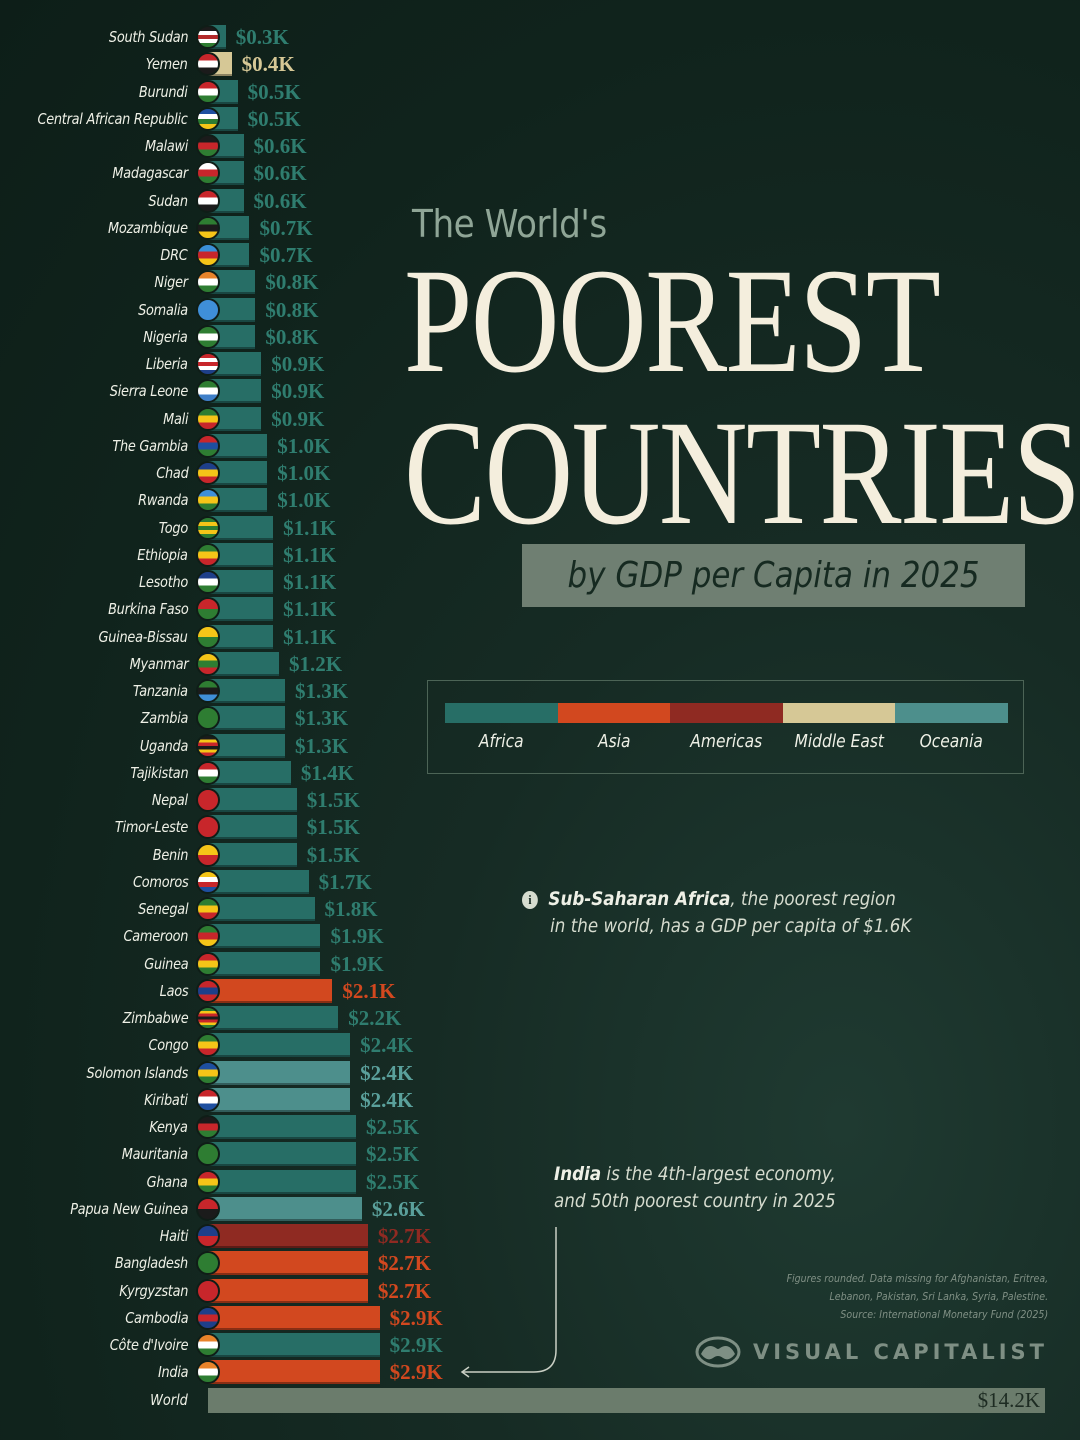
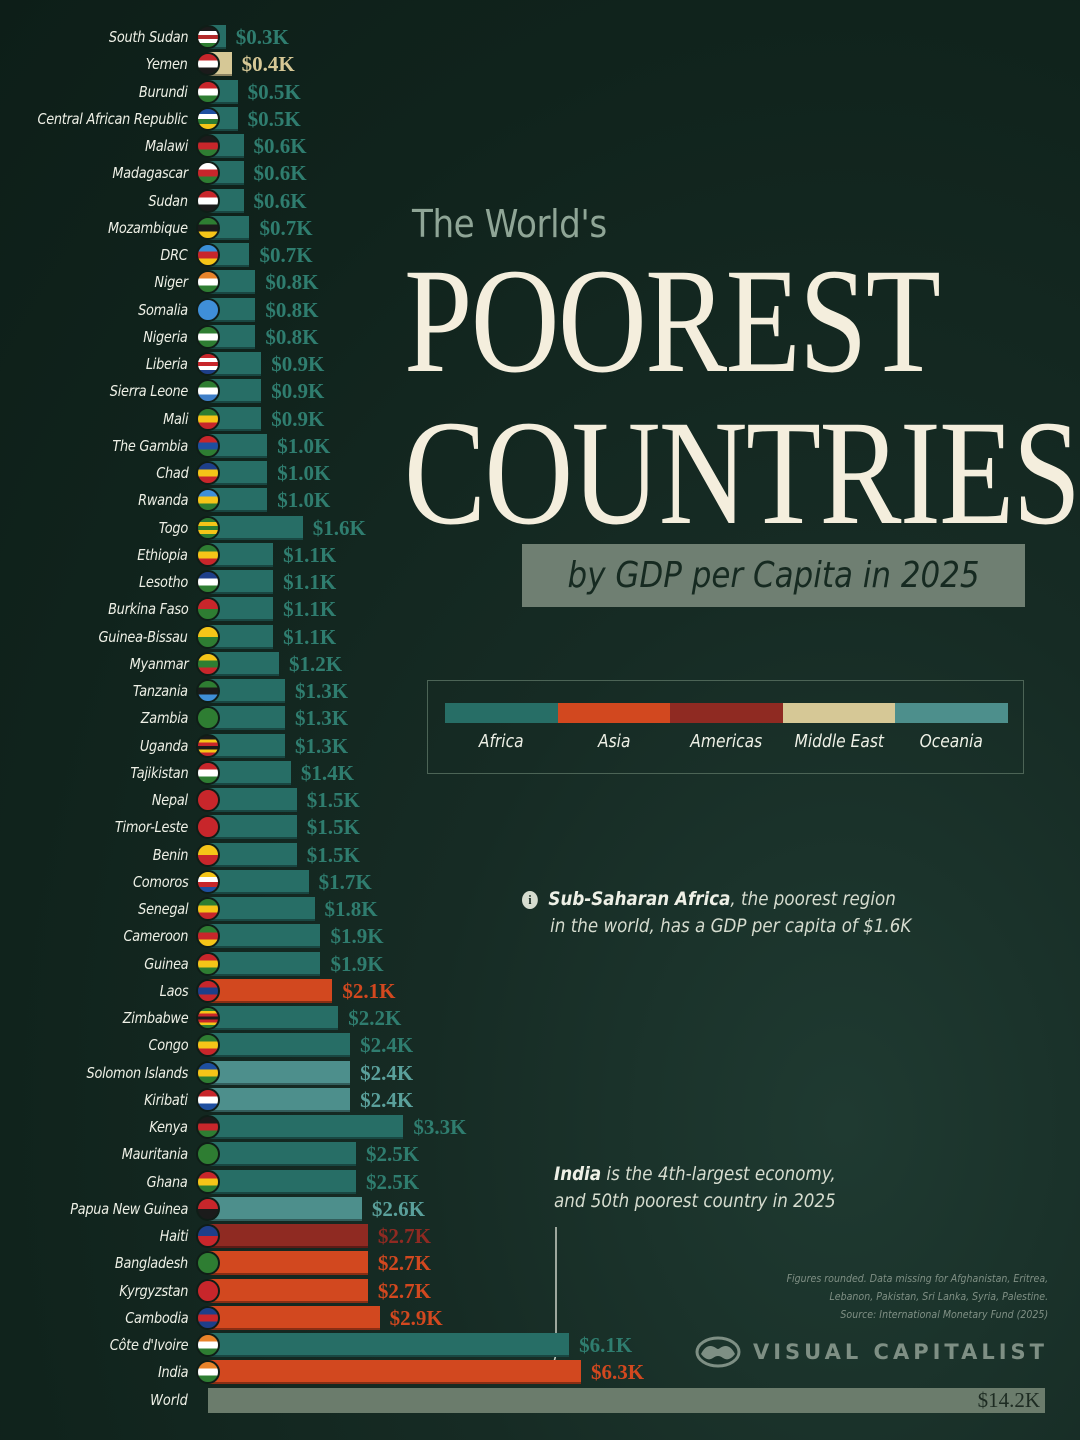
Togo: $1.1K -> $1.6K
Kenya: $2.5K -> $3.3K
Côte d'Ivoire: $2.9K -> $6.1K
India: $2.9K -> $6.3K
